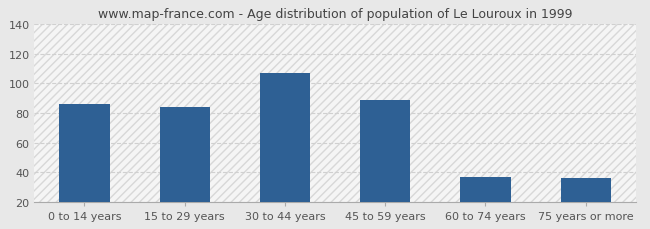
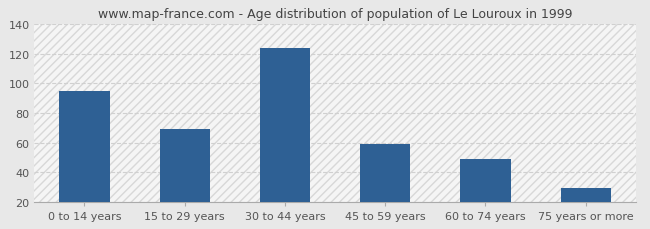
0 to 14 years: 86 -> 95
15 to 29 years: 84 -> 69
30 to 44 years: 107 -> 124
45 to 59 years: 89 -> 59
60 to 74 years: 37 -> 49
75 years or more: 36 -> 29
